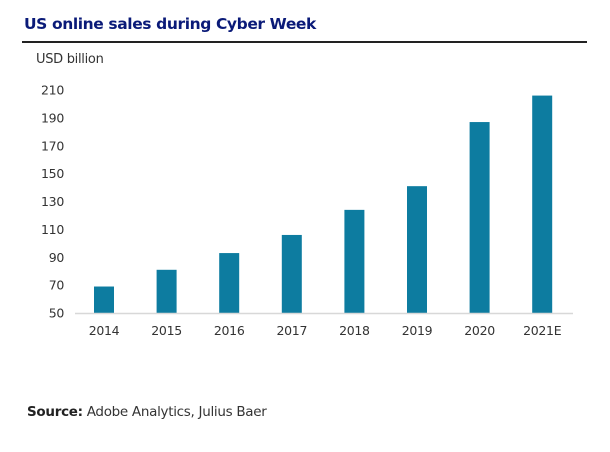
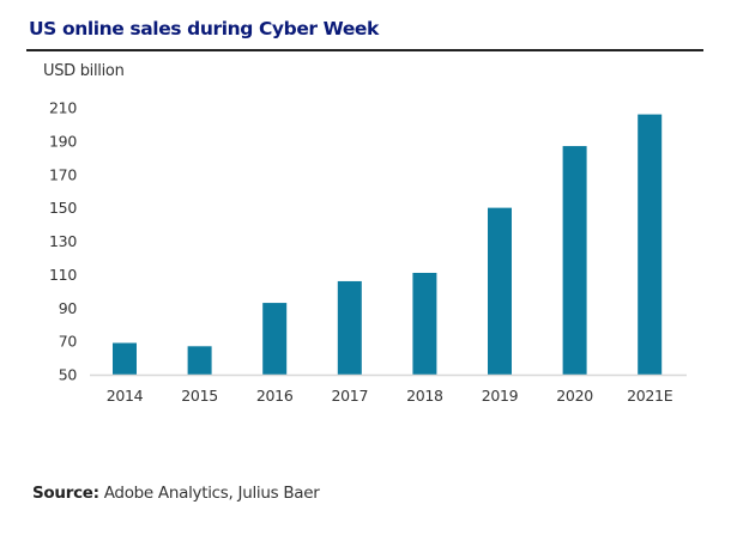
2015: 81 -> 67
2018: 124 -> 111
2019: 141 -> 150
